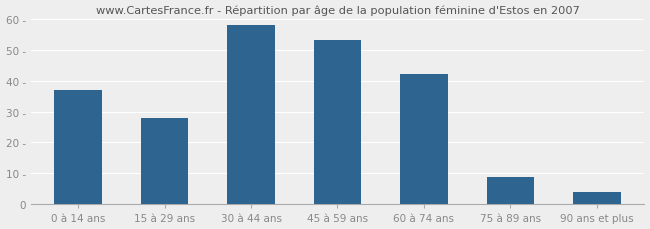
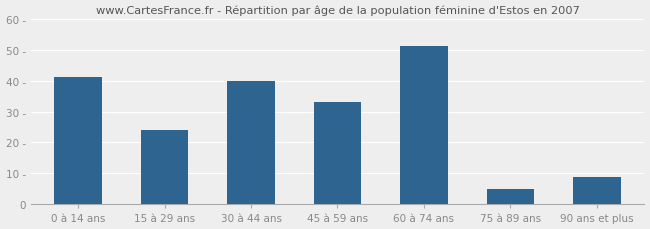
0 à 14 ans: 37 - -> 41 -
15 à 29 ans: 28 - -> 24 -
30 à 44 ans: 58 - -> 40 -
45 à 59 ans: 53 - -> 33 -
60 à 74 ans: 42 - -> 51 -
75 à 89 ans: 9 - -> 5 -
90 ans et plus: 4 - -> 9 -
